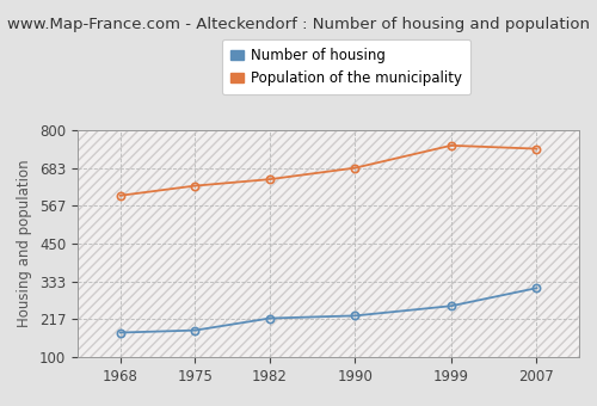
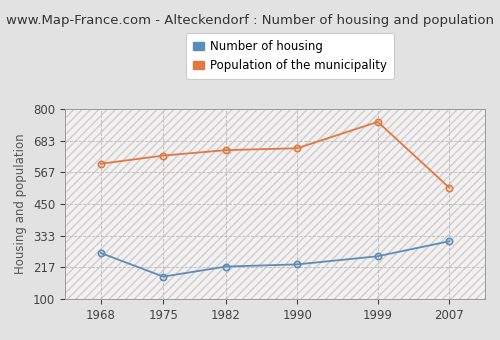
Number of housing/1968: 176 -> 270
Population of the municipality/1990: 683 -> 655
Population of the municipality/2007: 742 -> 510
